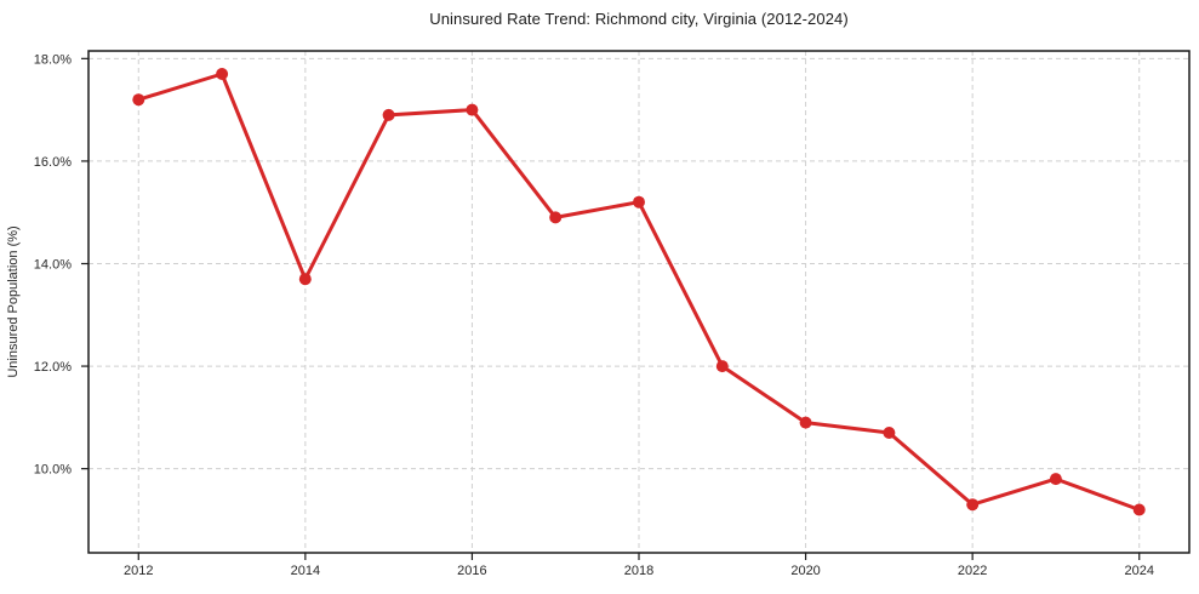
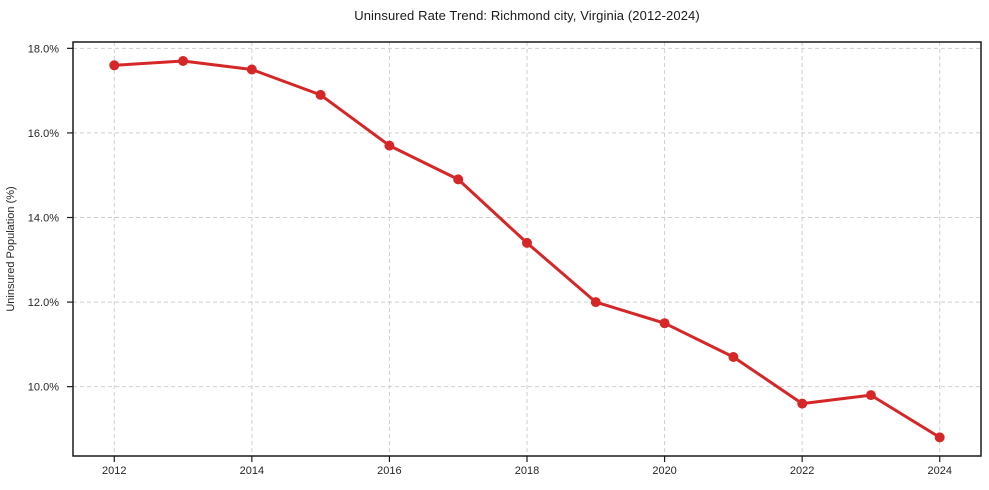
2012: 17.2% -> 17.6%
2014: 13.7% -> 17.5%
2016: 17.0% -> 15.7%
2018: 15.2% -> 13.4%
2020: 10.9% -> 11.5%
2022: 9.3% -> 9.6%
2024: 9.2% -> 8.8%
